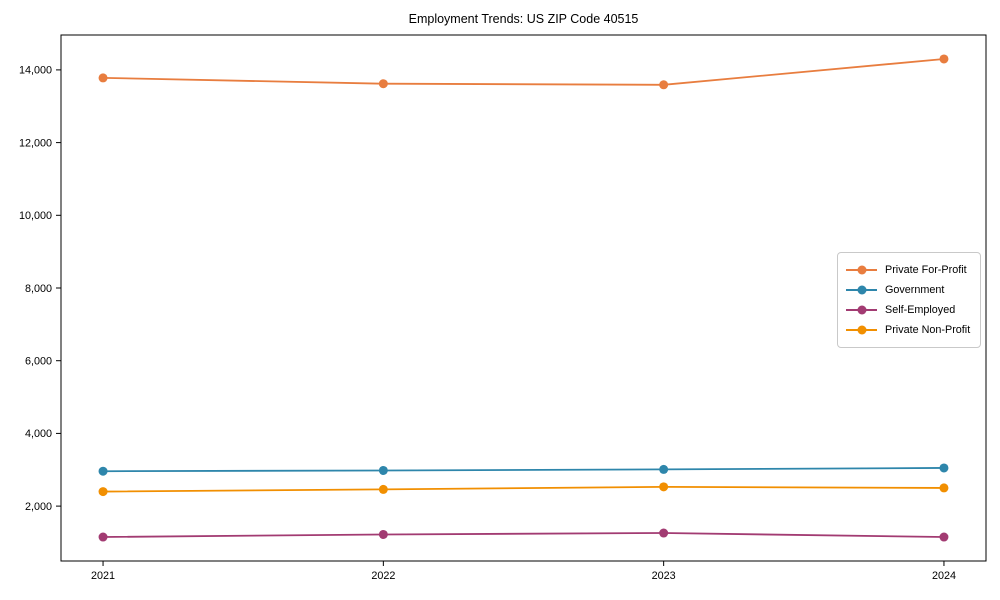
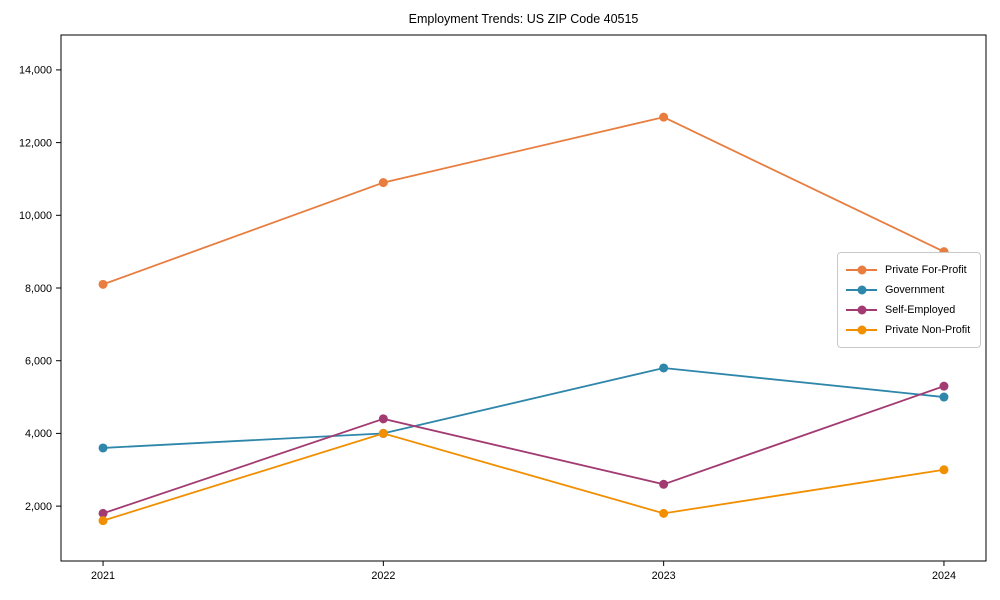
Private For-Profit/2021: 13800 -> 8100
Government/2021: 3000 -> 3600
Self-Employed/2021: 1200 -> 1800
Private Non-Profit/2021: 2400 -> 1600
Private For-Profit/2022: 13600 -> 10900
Government/2022: 3000 -> 4000
Self-Employed/2022: 1200 -> 4400
Private Non-Profit/2022: 2500 -> 4000
Private For-Profit/2023: 13600 -> 12700
Government/2023: 3000 -> 5800
Self-Employed/2023: 1300 -> 2600
Private Non-Profit/2023: 2500 -> 1800
Private For-Profit/2024: 14300 -> 9000
Government/2024: 3000 -> 5000
Self-Employed/2024: 1200 -> 5300
Private Non-Profit/2024: 2500 -> 3000
